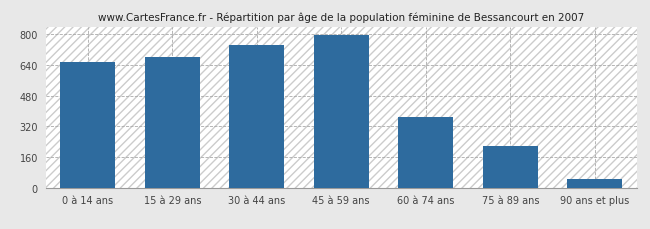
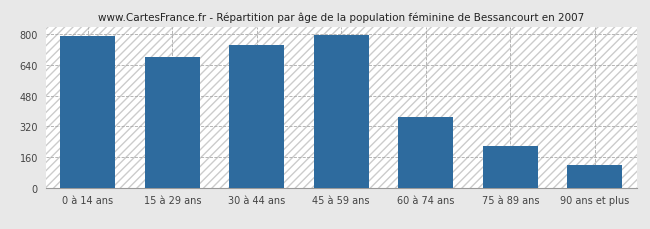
0 à 14 ans: 660 -> 790
90 ans et plus: 40 -> 120
